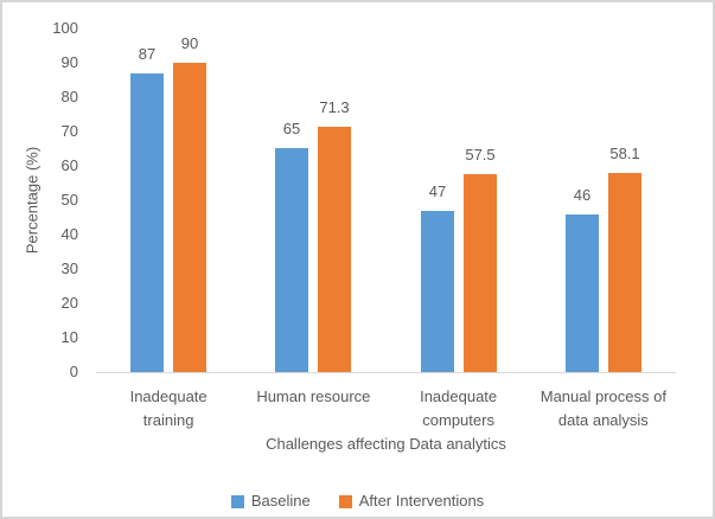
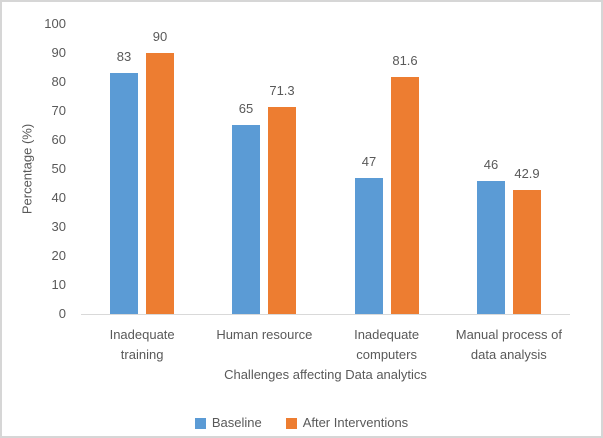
Baseline/Inadequate training: 87 -> 83
After Interventions/Inadequate computers: 57.5 -> 81.6
After Interventions/Manual process of data analysis: 58.1 -> 42.9
